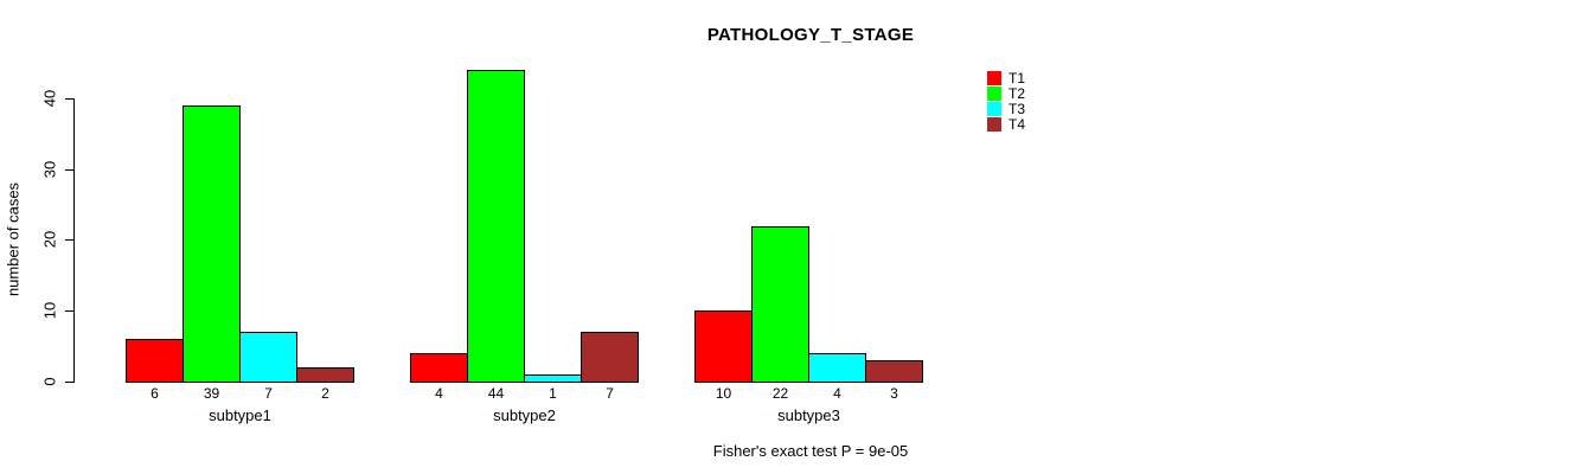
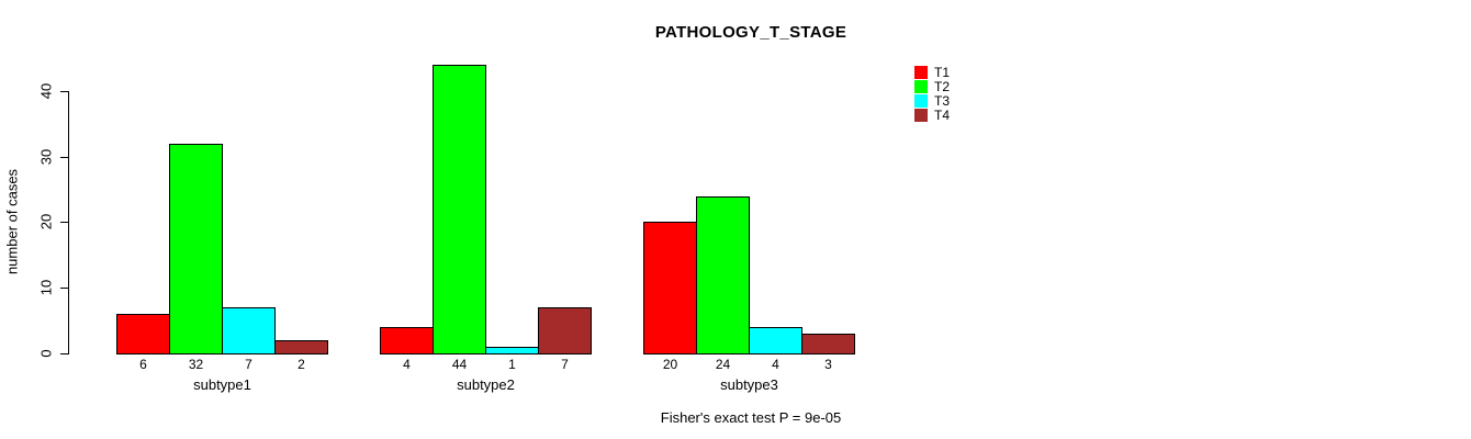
T2/subtype1: 39 -> 32
T1/subtype3: 10 -> 20
T2/subtype3: 22 -> 24
